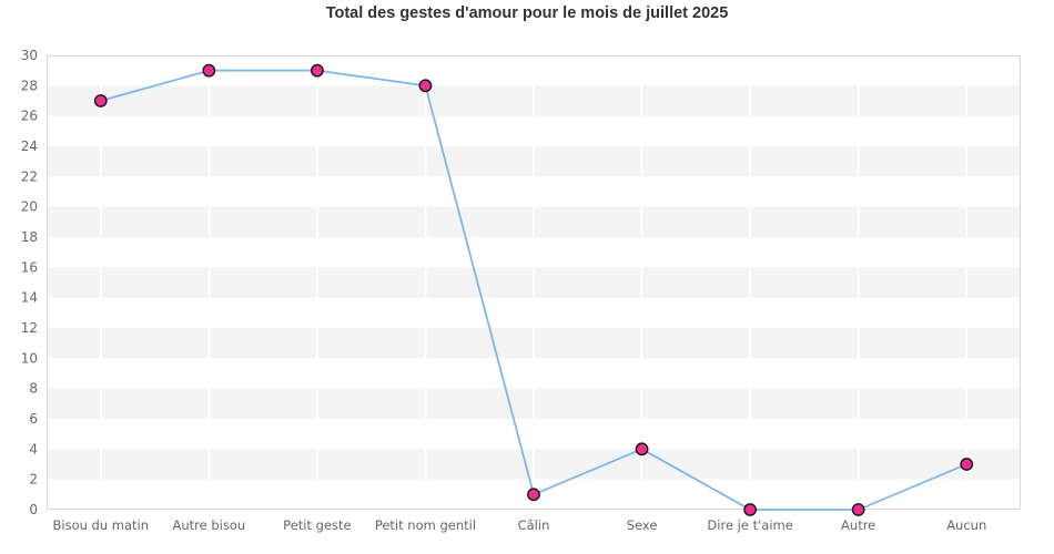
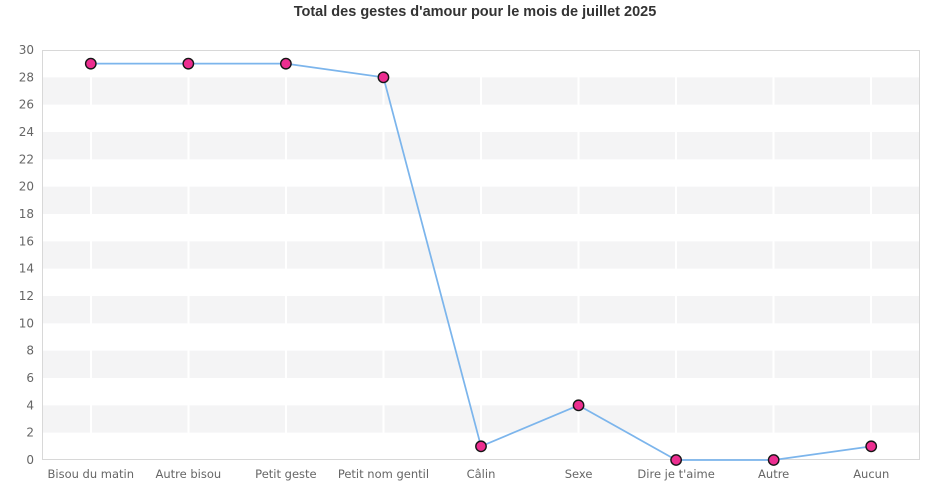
Bisou du matin: 27 -> 29
Aucun: 3 -> 1
